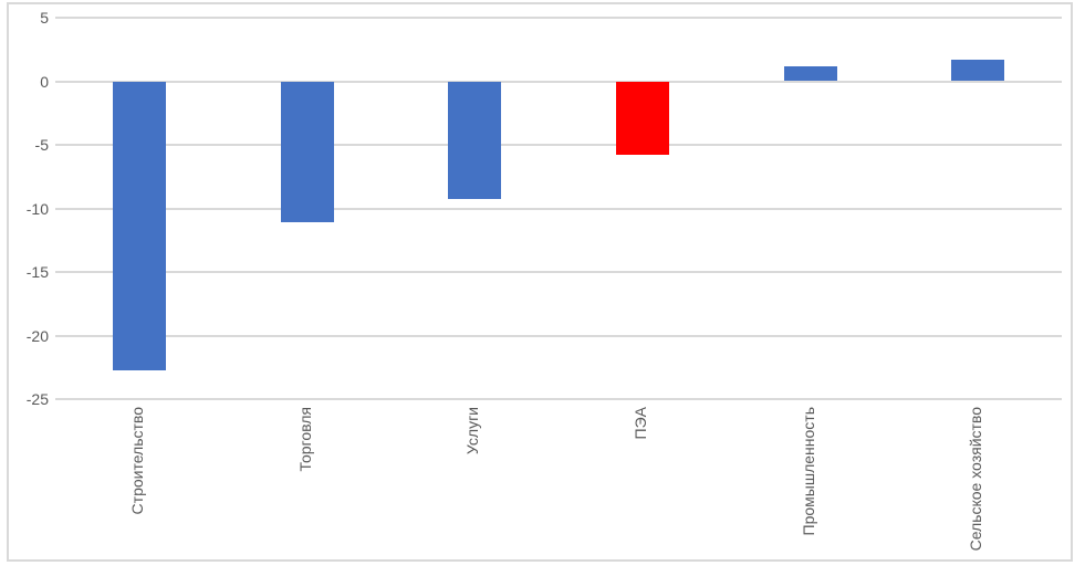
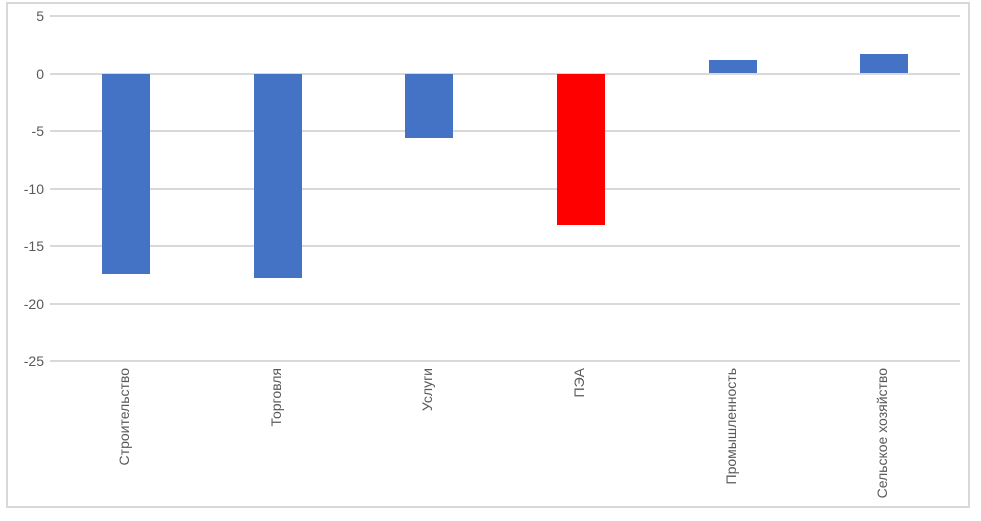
Строительство: -22.7 -> -17.4
Торговля: -11.1 -> -17.8
Услуги: -9.3 -> -5.6
ПЭА: -5.8 -> -13.2
